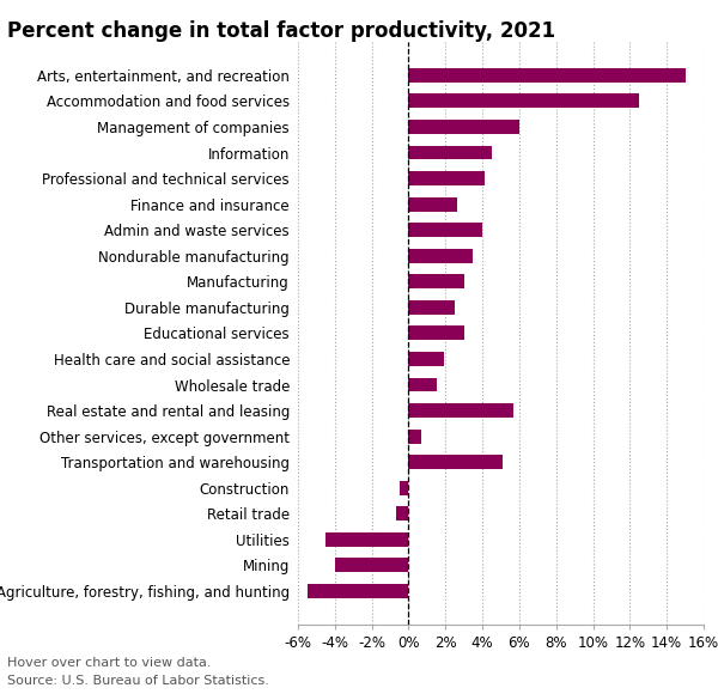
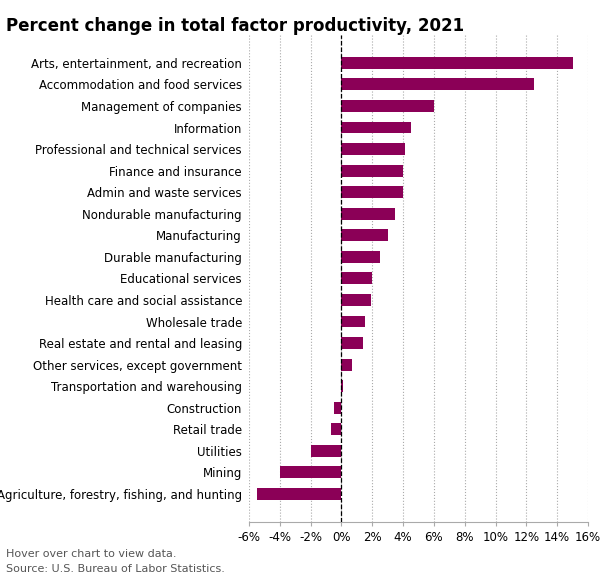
Finance and insurance: 2.6% -> 4.0%
Educational services: 3.0% -> 2.0%
Real estate and rental and leasing: 5.7% -> 1.4%
Transportation and warehousing: 5.1% -> 0.1%
Utilities: -4.5% -> -2.0%
